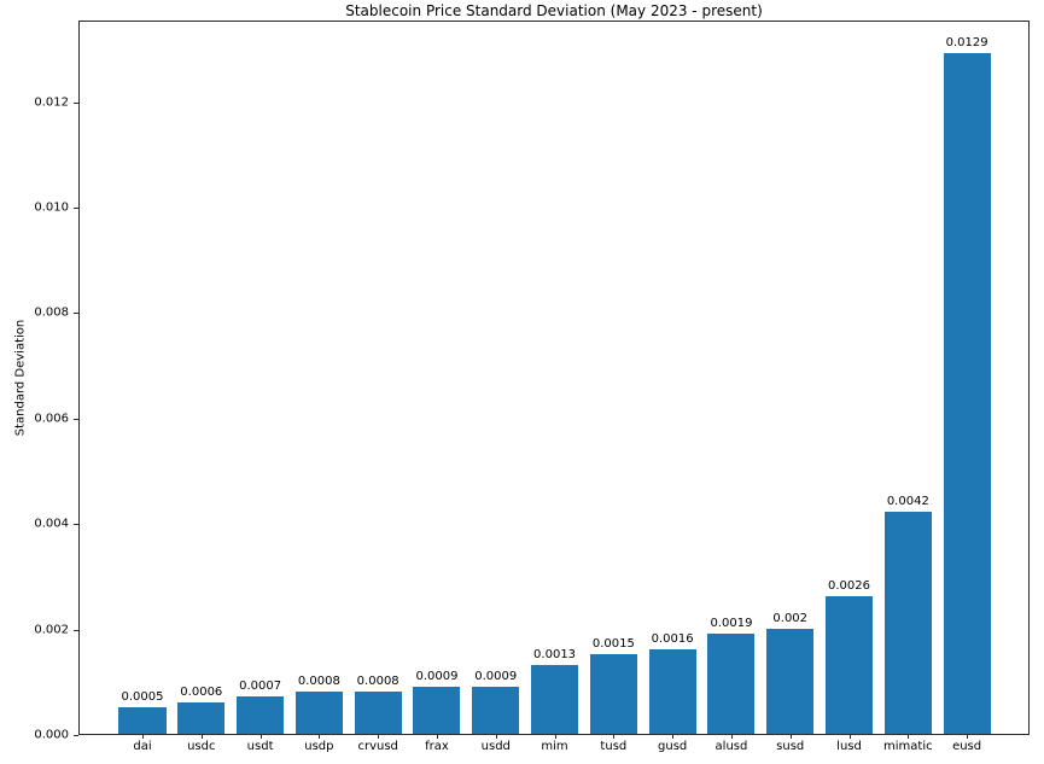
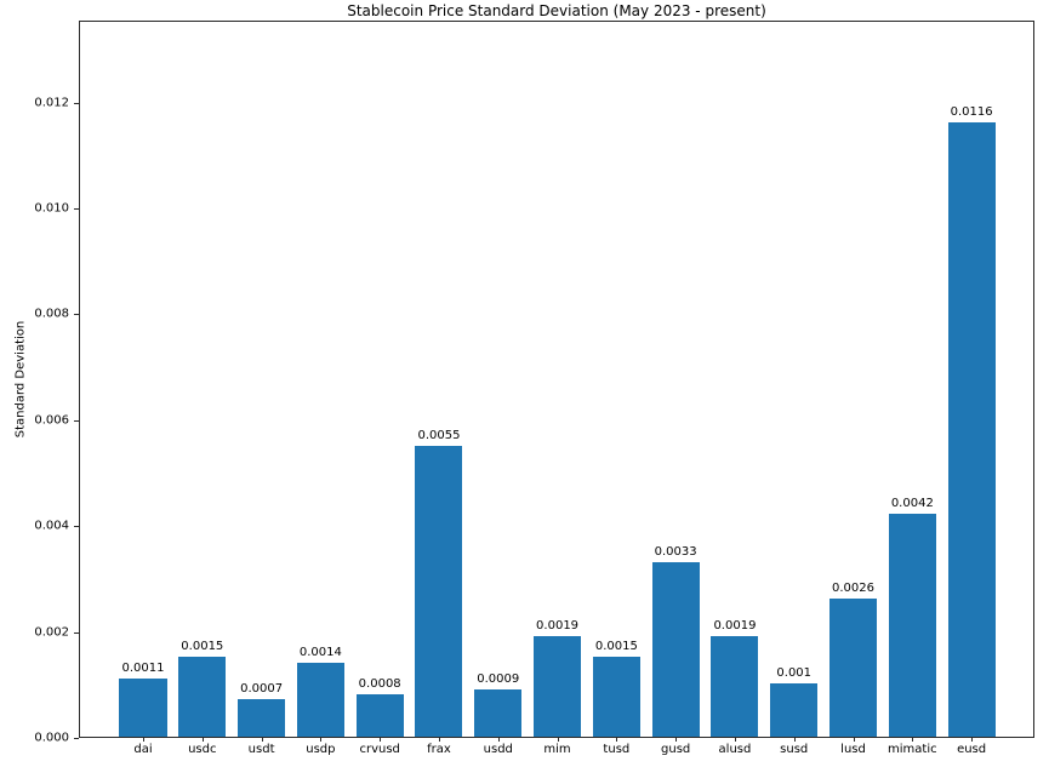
dai: 0.0005 -> 0.0011
usdc: 0.0006 -> 0.0015
usdp: 0.0008 -> 0.0014
frax: 0.0009 -> 0.0055
mim: 0.0013 -> 0.0019
gusd: 0.0016 -> 0.0033
susd: 0.002 -> 0.001
eusd: 0.0129 -> 0.0116
